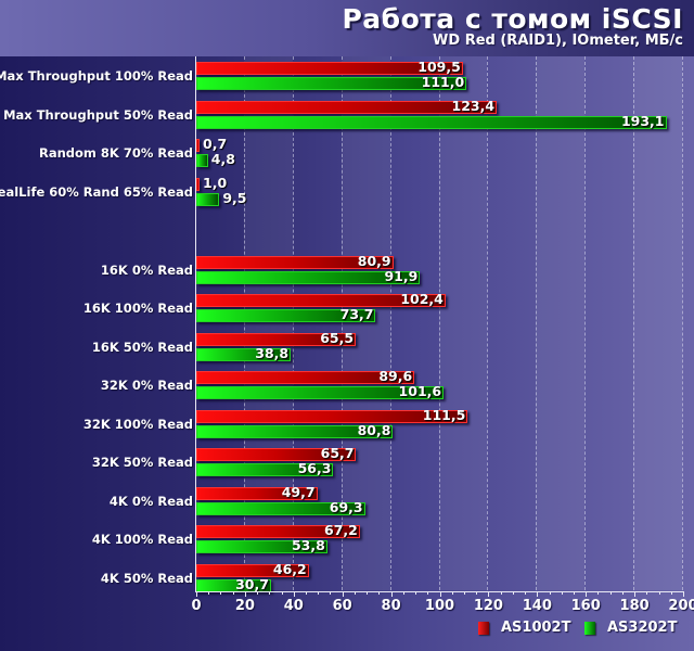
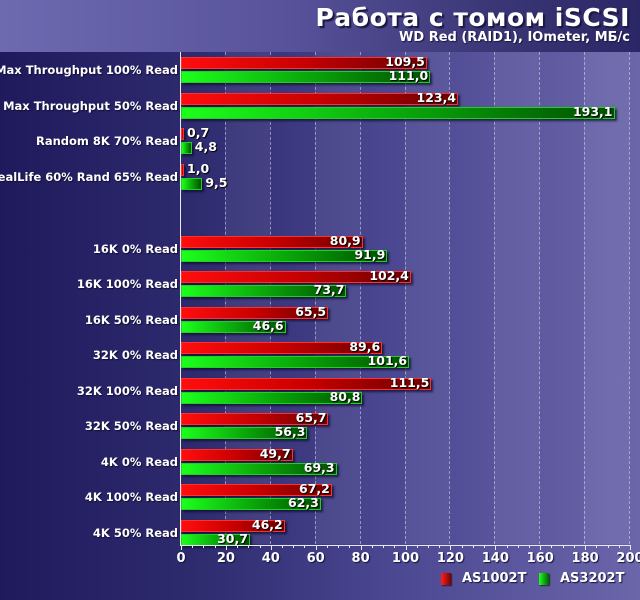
AS3202T/16K 50% Read: 38,8 -> 46,6
AS3202T/4K 100% Read: 53,8 -> 62,3
